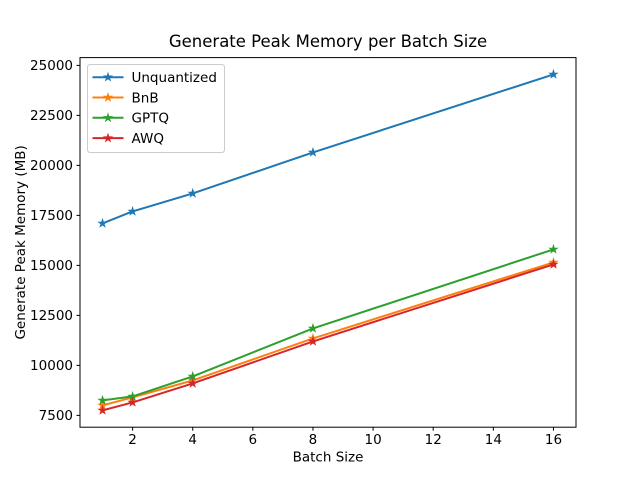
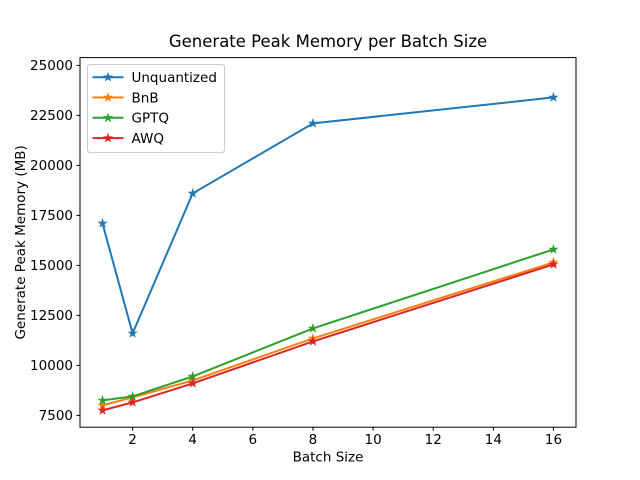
Unquantized/2: 17700 -> 11600
Unquantized/8: 20600 -> 22100
Unquantized/16: 24600 -> 23400
